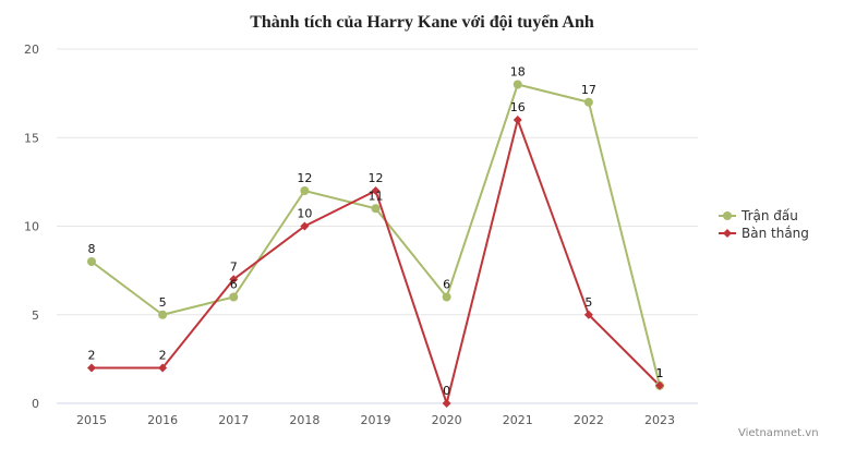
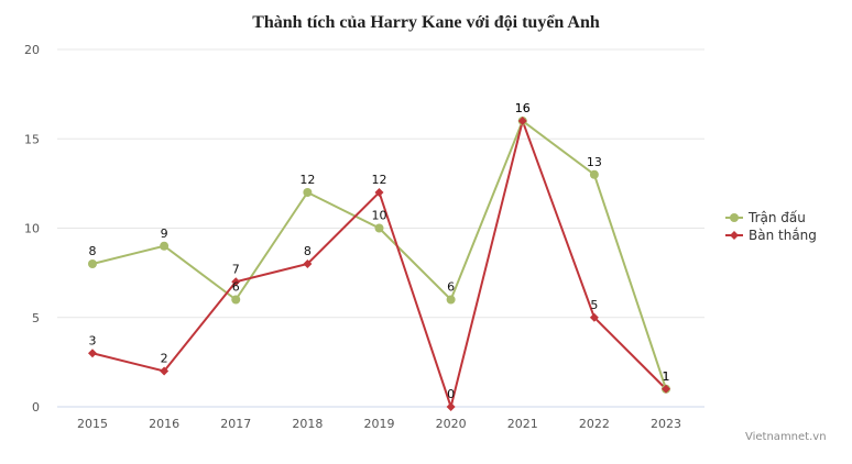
Bàn thắng/2015: 2 -> 3
Trận đấu/2016: 5 -> 9
Bàn thắng/2018: 10 -> 8
Trận đấu/2019: 11 -> 10
Trận đấu/2021: 18 -> 16
Trận đấu/2022: 17 -> 13
